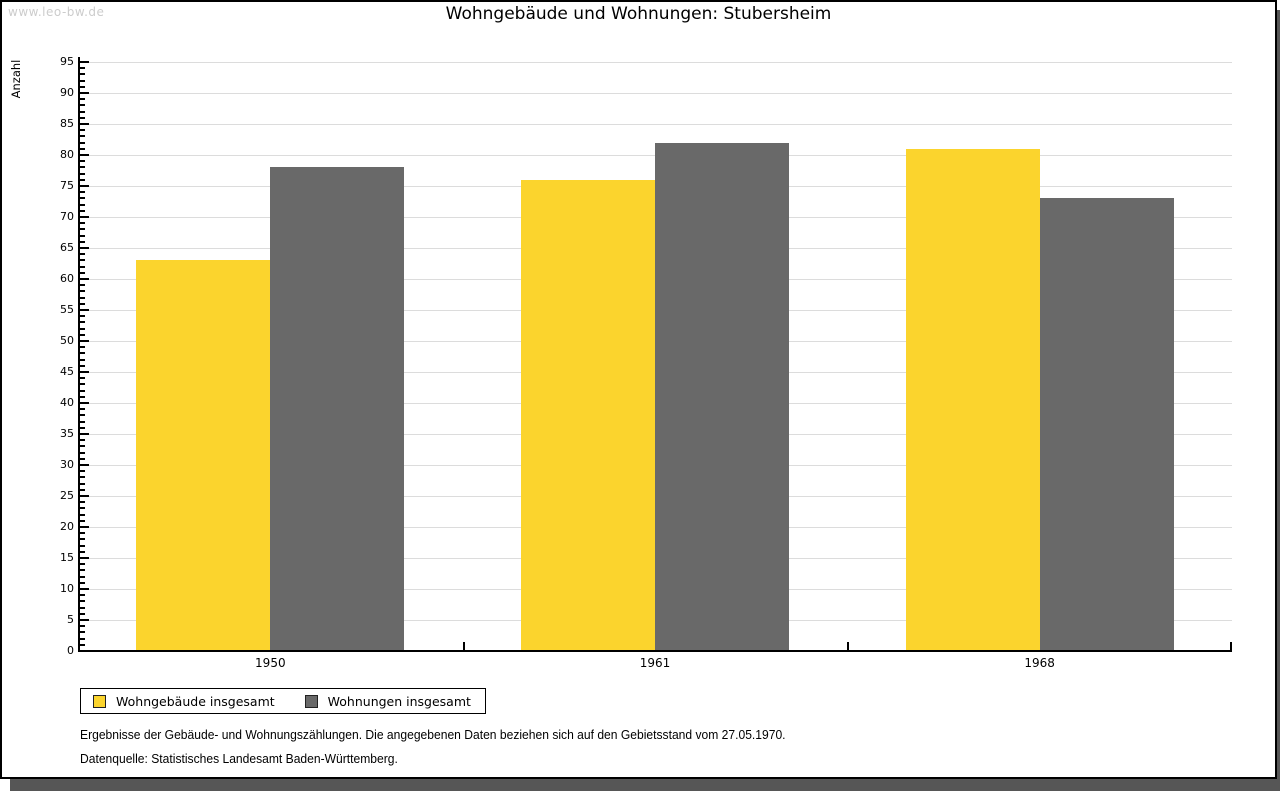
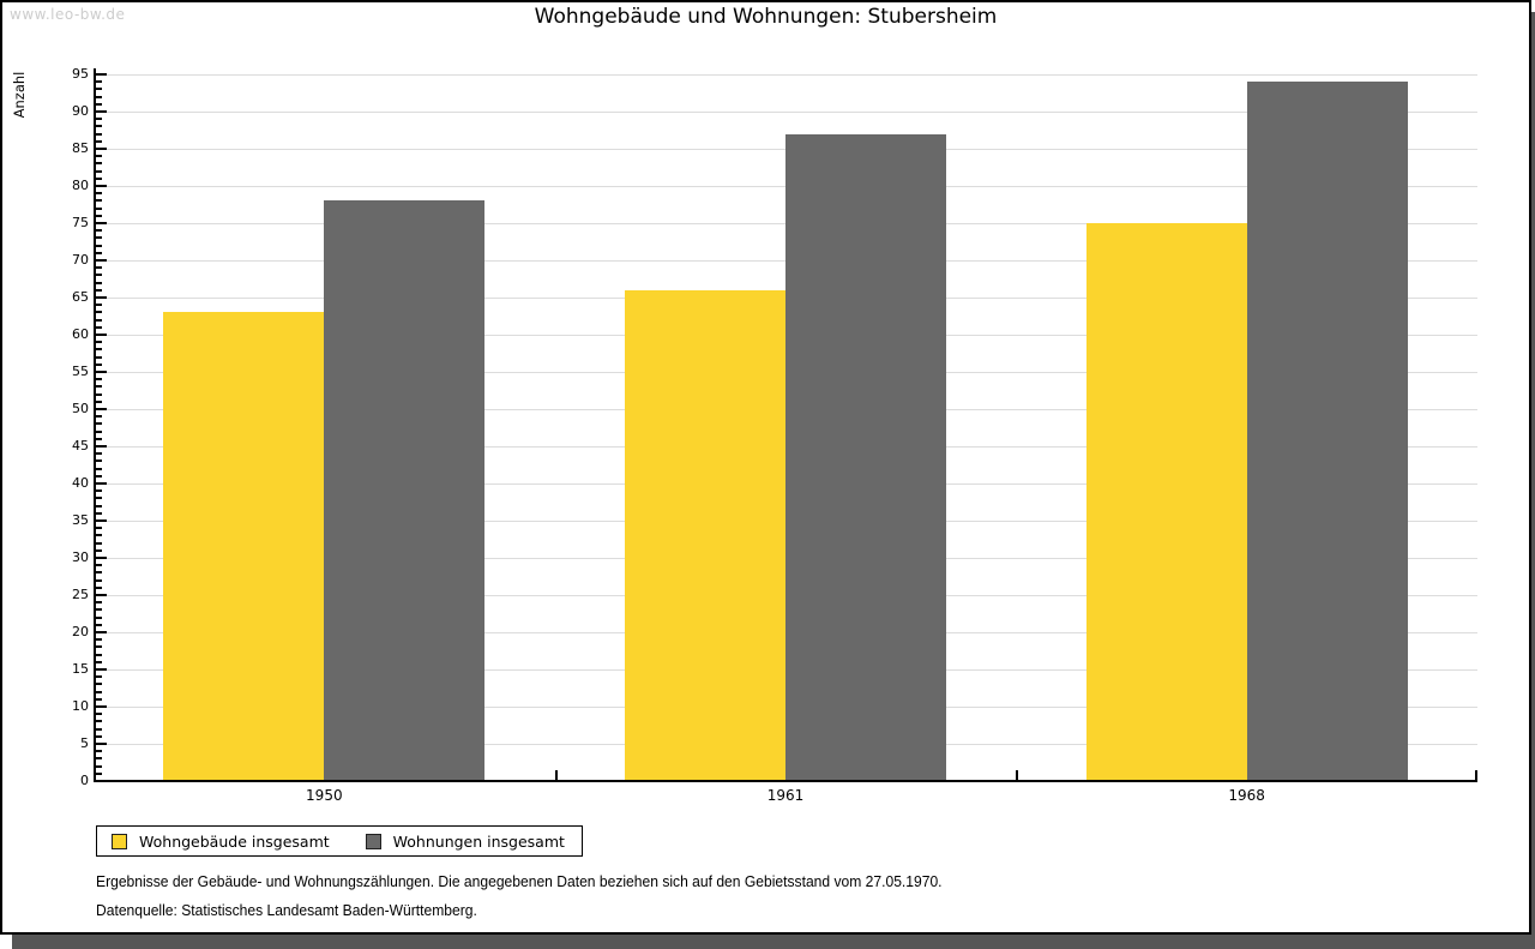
Wohngebäude insgesamt/1961: 76 -> 66
Wohnungen insgesamt/1961: 82 -> 87
Wohngebäude insgesamt/1968: 81 -> 75
Wohnungen insgesamt/1968: 73 -> 94
